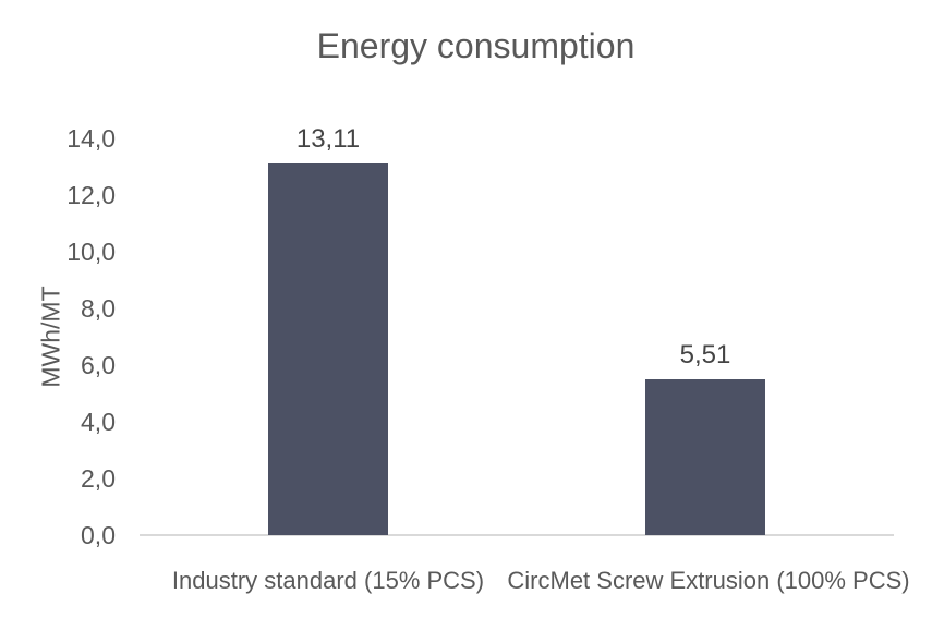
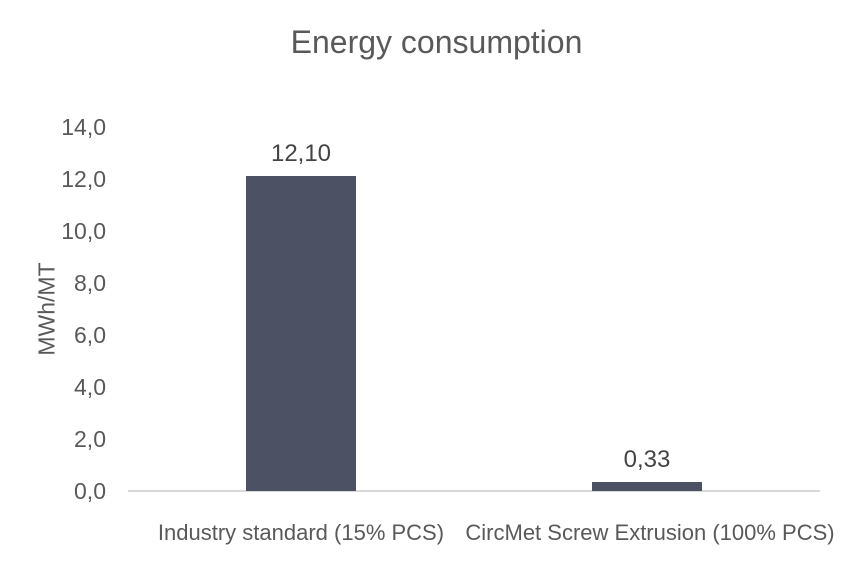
Industry standard (15% PCS): 13,11 -> 12,10
CircMet Screw Extrusion (100% PCS): 5,51 -> 0,33
